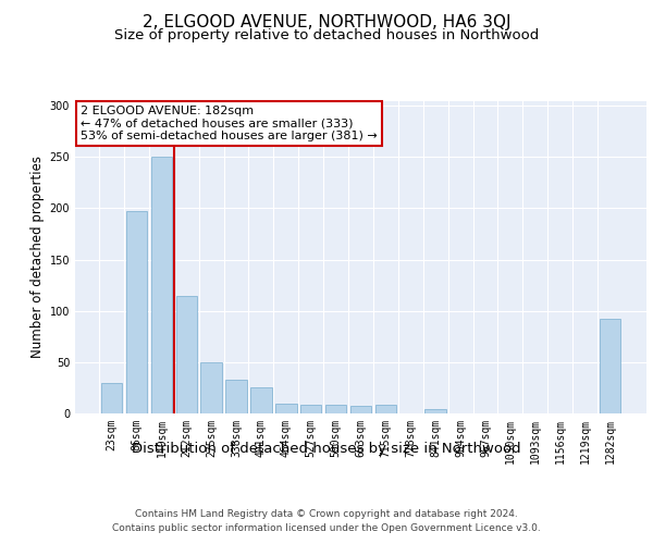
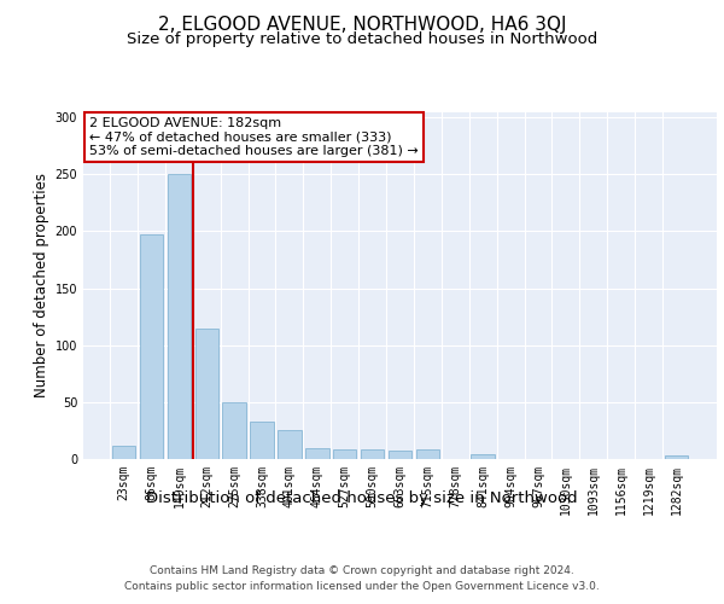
23sqm: 30 -> 12
1282sqm: 92 -> 3
